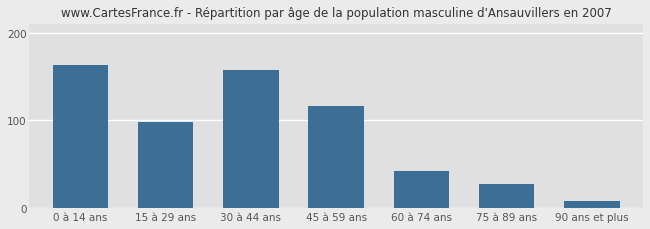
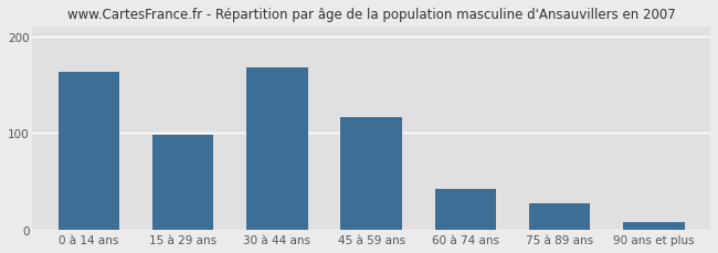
30 à 44 ans: 158 -> 168
